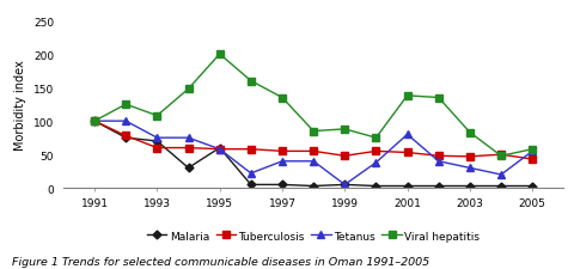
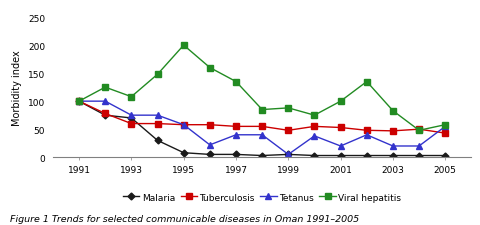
Malaria/1995: 60 -> 8
Tetanus/2001: 80 -> 20
Viral hepatitis/2001: 138 -> 100
Tetanus/2003: 30 -> 20
